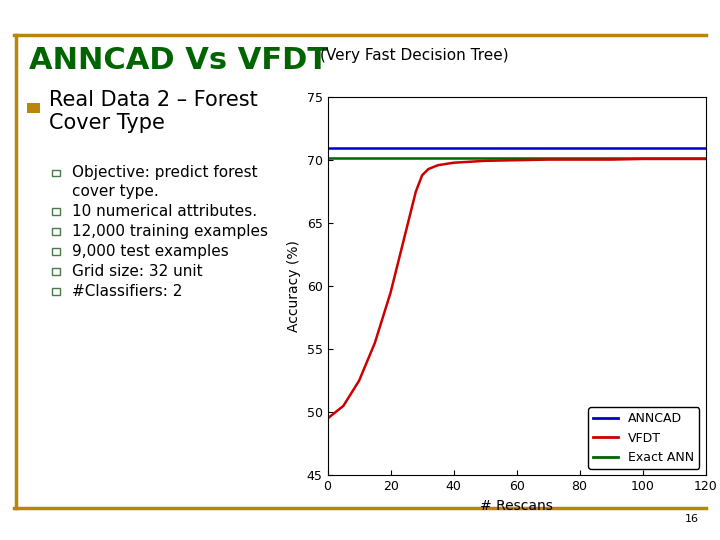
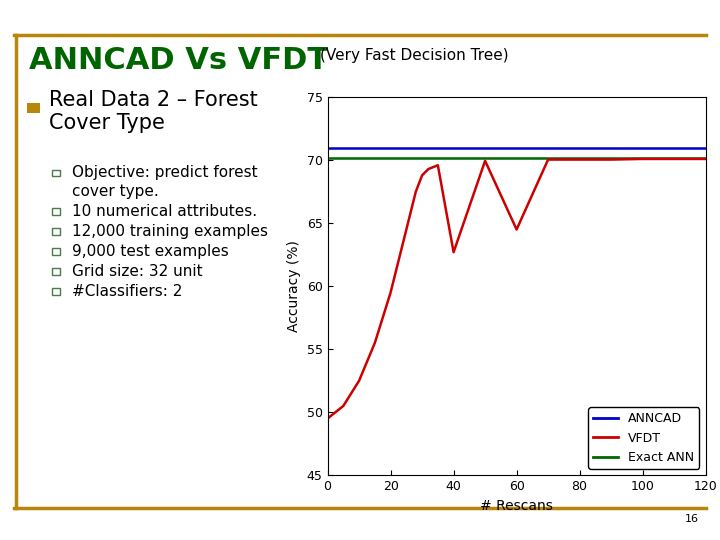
VFDT/40: 69.8 -> 62.7
VFDT/60: 70.0 -> 64.5
